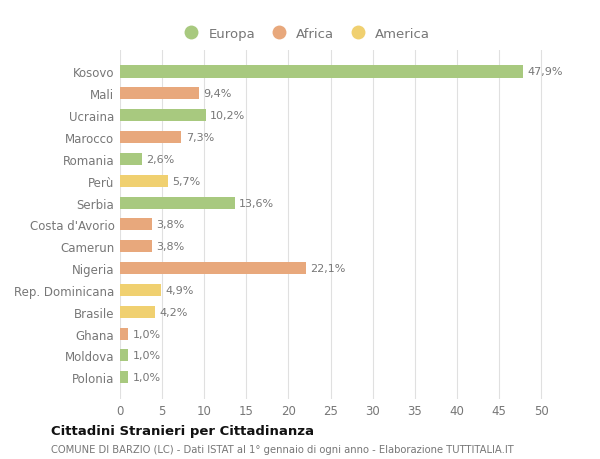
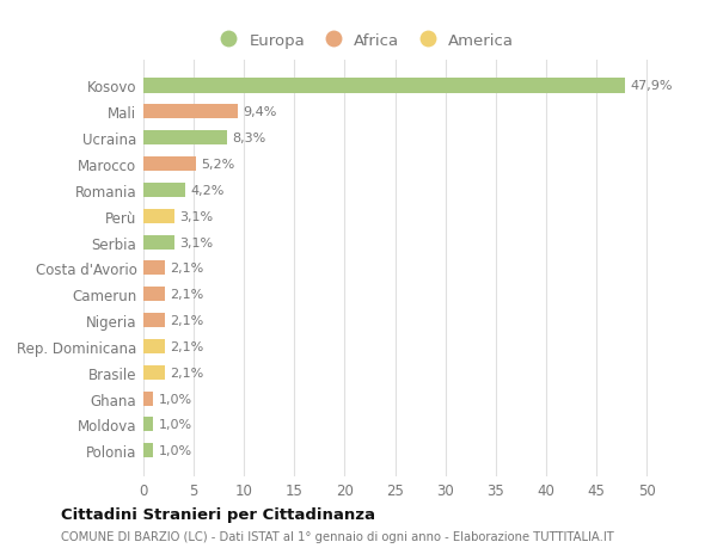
Ucraina: 10,2% -> 8,3%
Marocco: 7,3% -> 5,2%
Romania: 2,6% -> 4,2%
Perù: 5,7% -> 3,1%
Serbia: 13,6% -> 3,1%
Costa d'Avorio: 3,8% -> 2,1%
Camerun: 3,8% -> 2,1%
Nigeria: 22,1% -> 2,1%
Rep. Dominicana: 4,9% -> 2,1%
Brasile: 4,2% -> 2,1%
